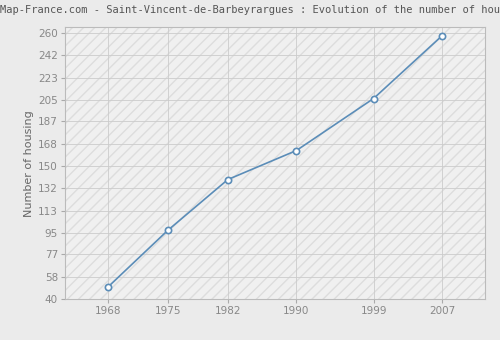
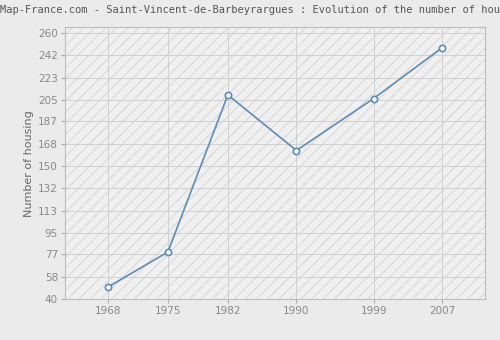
1975: 97 -> 79
1982: 139 -> 209
2007: 258 -> 248
